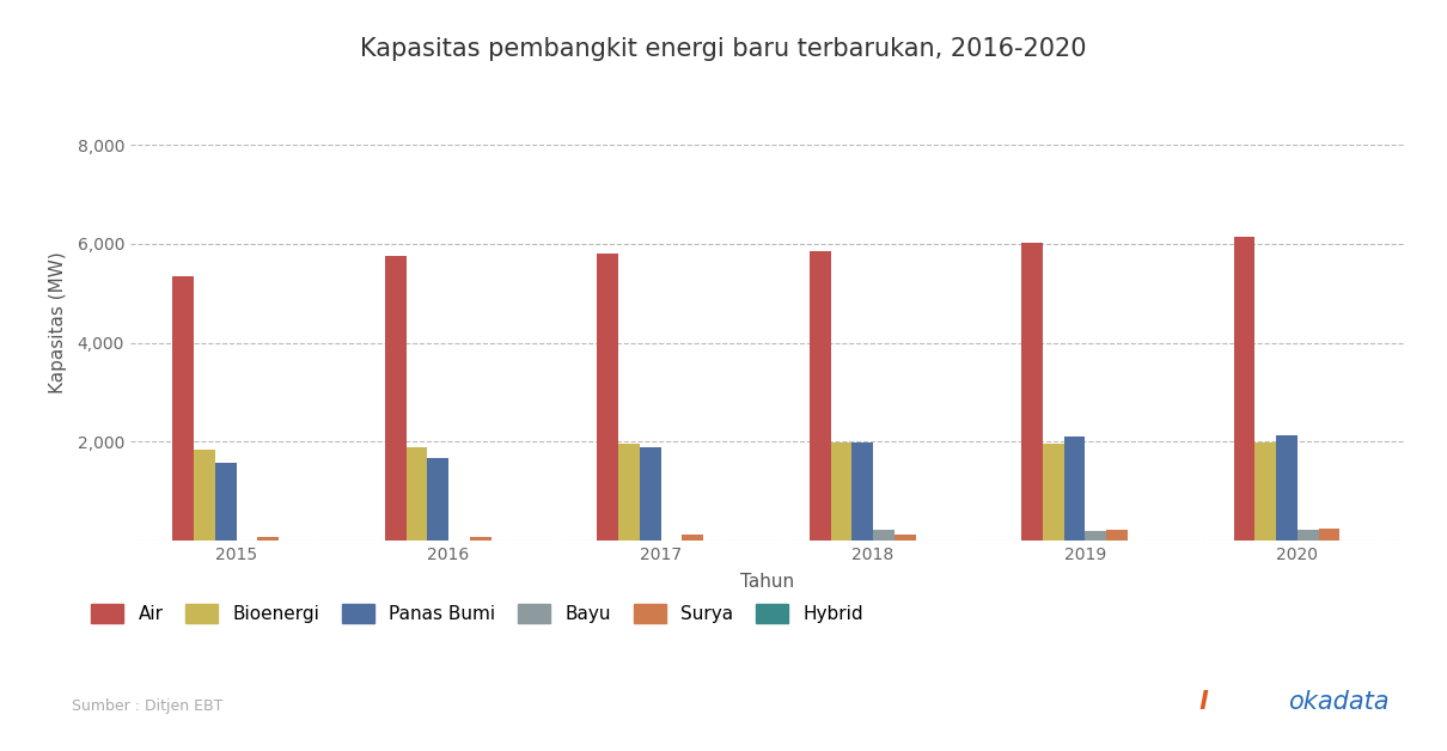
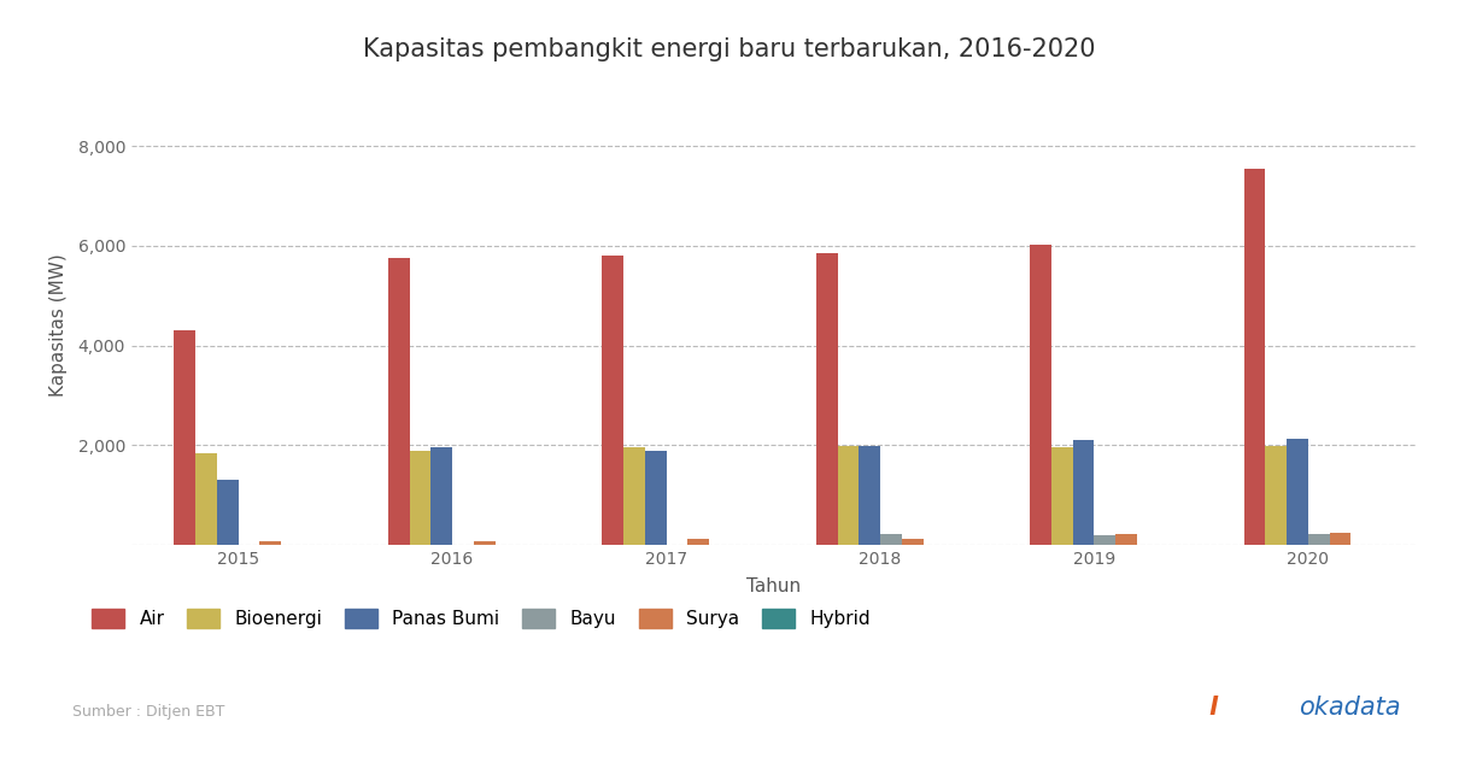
Air/2015: 5,350 -> 4,300
Panas Bumi/2015: 1,580 -> 1,300
Panas Bumi/2016: 1,660 -> 1,950
Air/2020: 6,150 -> 7,550
